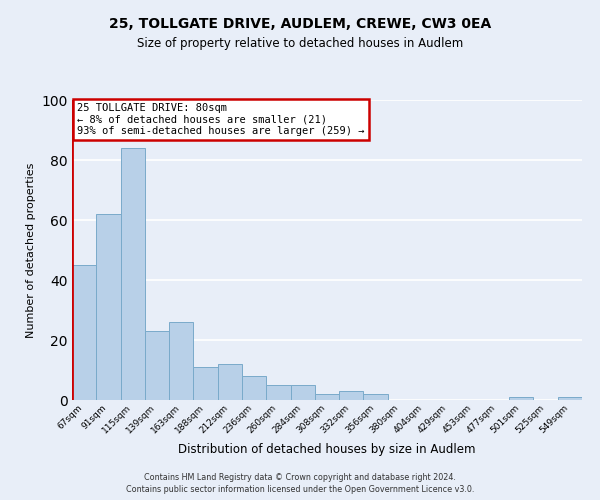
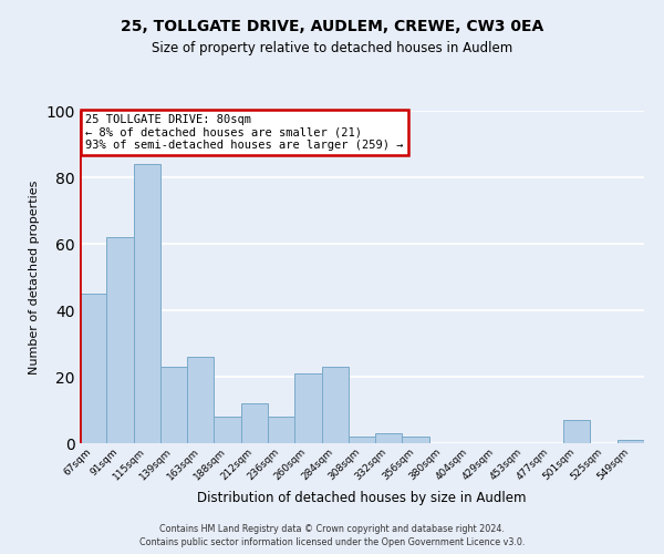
188sqm: 11 -> 8
260sqm: 5 -> 21
284sqm: 5 -> 23
501sqm: 1 -> 7
